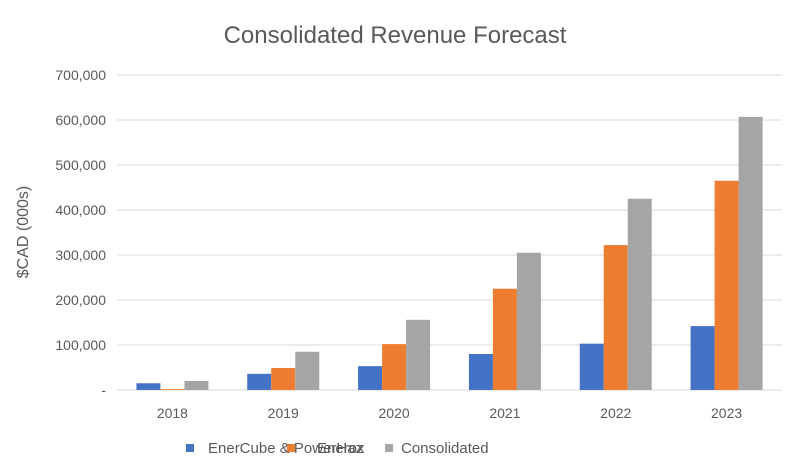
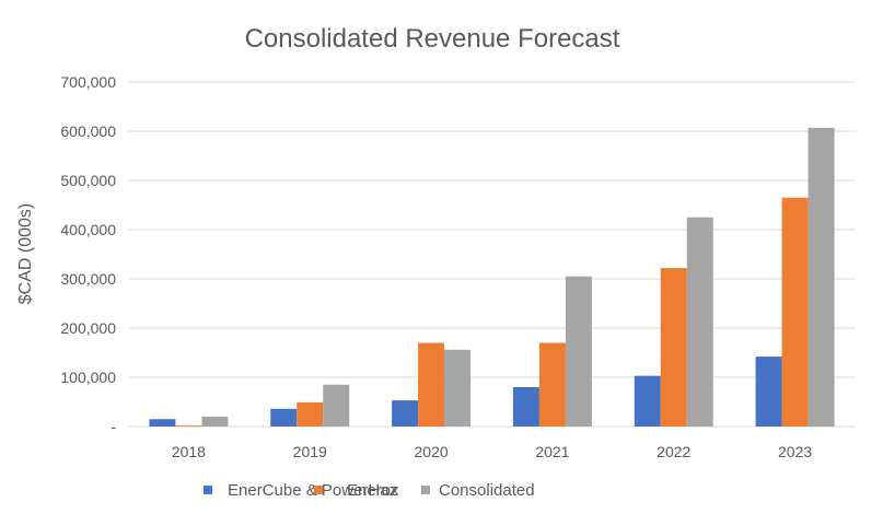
Enerox/2020: 100000 -> 170000
Enerox/2021: 220000 -> 170000
